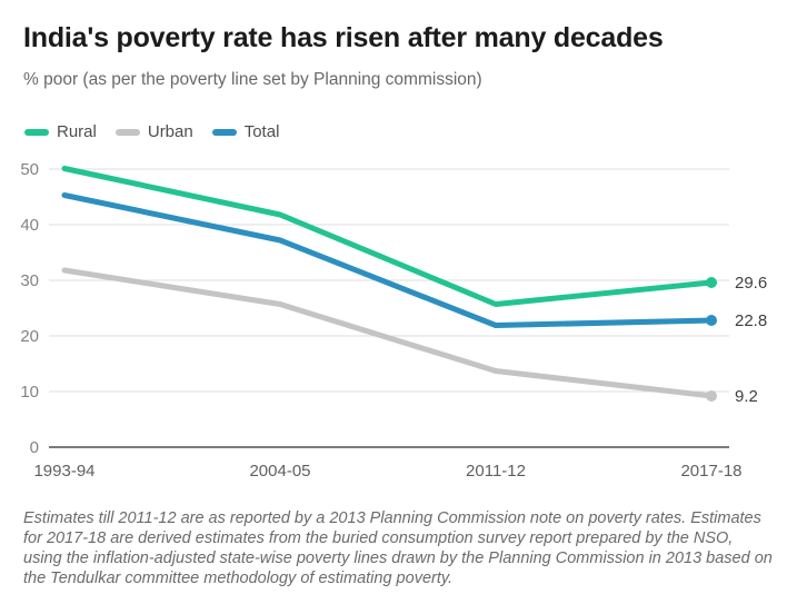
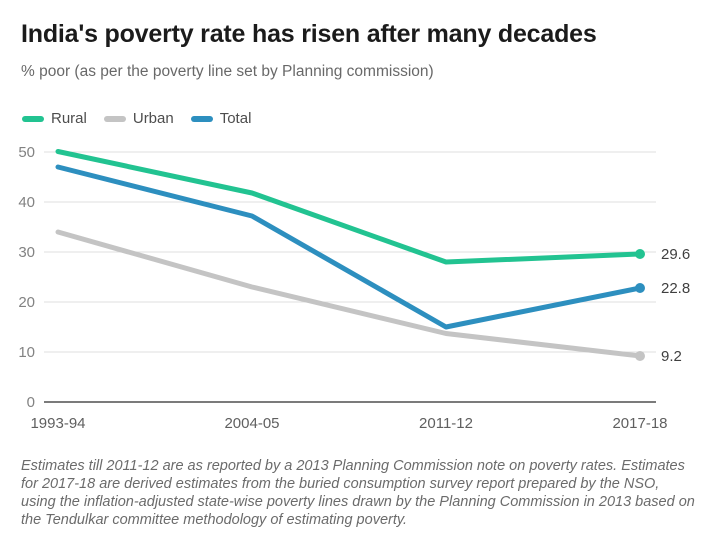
Urban/1993-94: 32 -> 34
Total/1993-94: 45 -> 47
Urban/2004-05: 26 -> 23
Rural/2011-12: 26 -> 28
Total/2011-12: 22 -> 15
